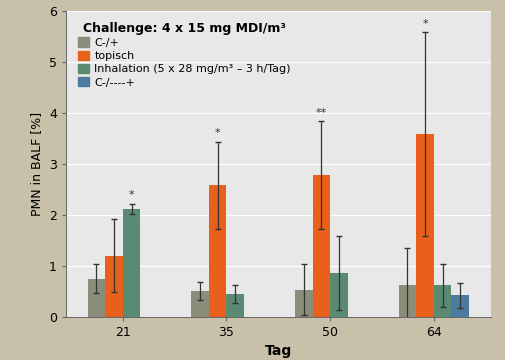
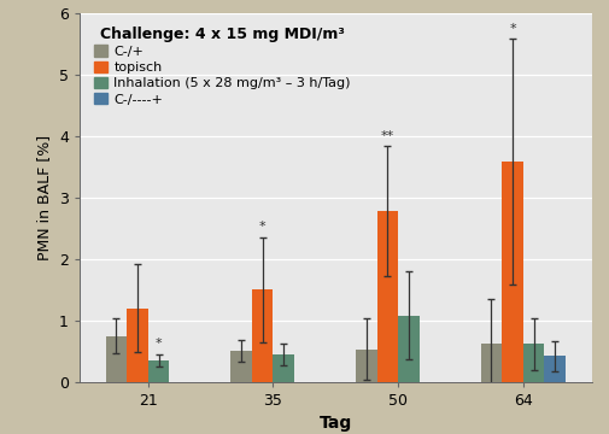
Inhalation (5 x 28 mg/m³ – 3 h/Tag)/21: 2.12 -> 0.35
topisch/35: 2.58 -> 1.50
Inhalation (5 x 28 mg/m³ – 3 h/Tag)/50: 0.86 -> 1.08
